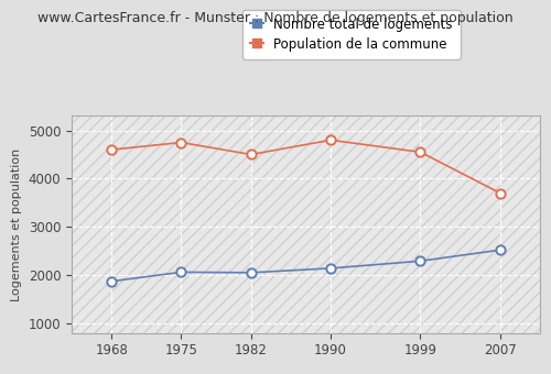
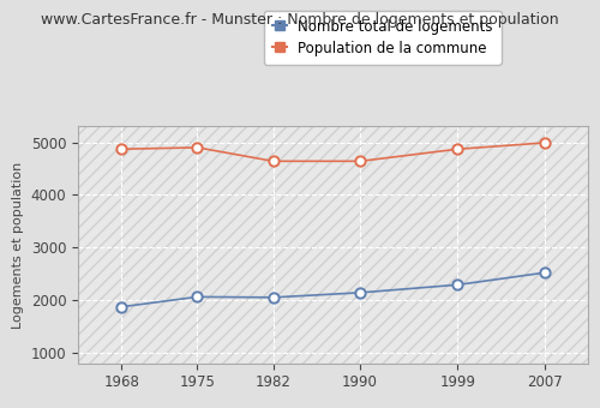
Population de la commune/1968: 4600 -> 4870
Population de la commune/1975: 4750 -> 4900
Population de la commune/1982: 4500 -> 4640
Population de la commune/1990: 4800 -> 4640
Population de la commune/1999: 4550 -> 4870
Population de la commune/2007: 3700 -> 4990
